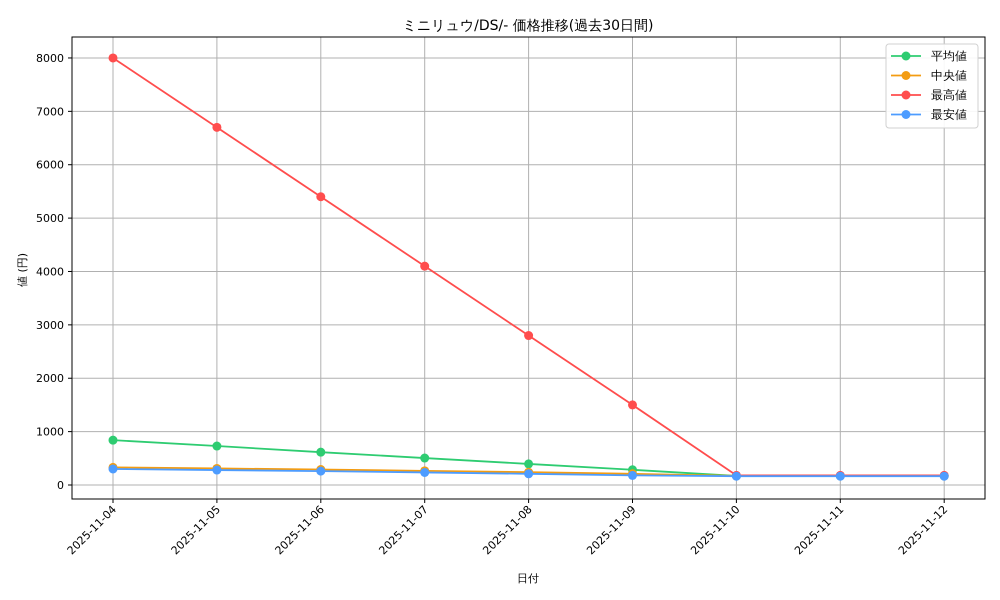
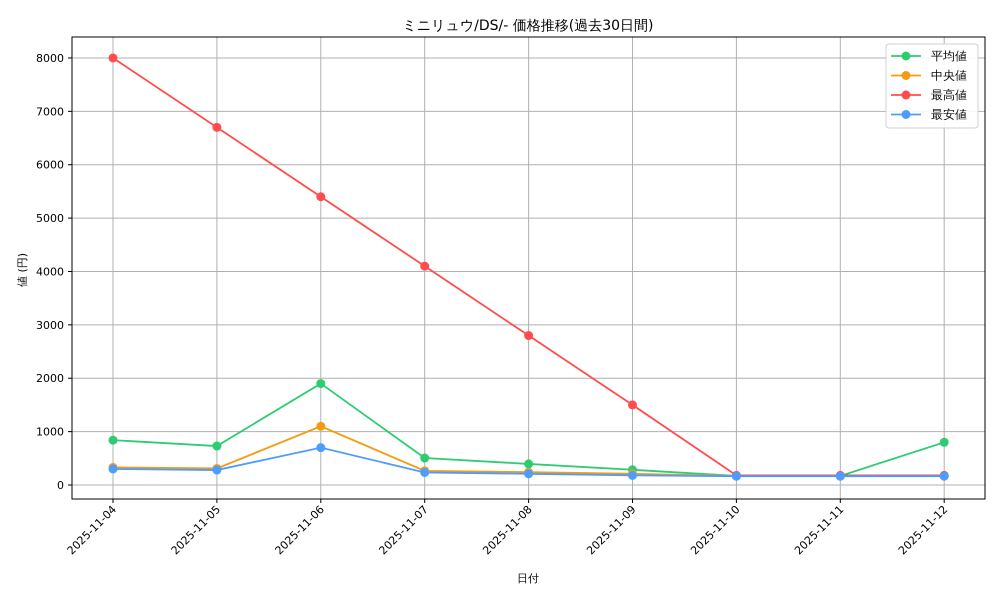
平均値/2025-11-06: 600 -> 1900
中央値/2025-11-06: 300 -> 1100
最安値/2025-11-06: 300 -> 700
平均値/2025-11-12: 200 -> 800
